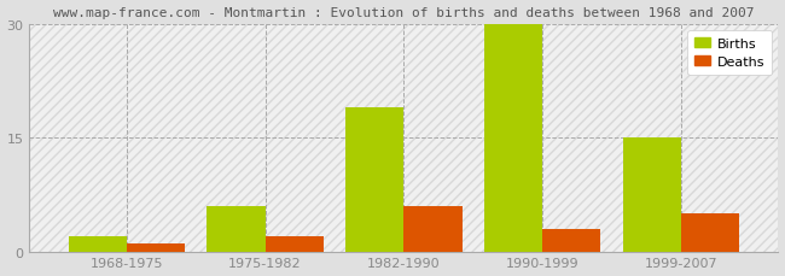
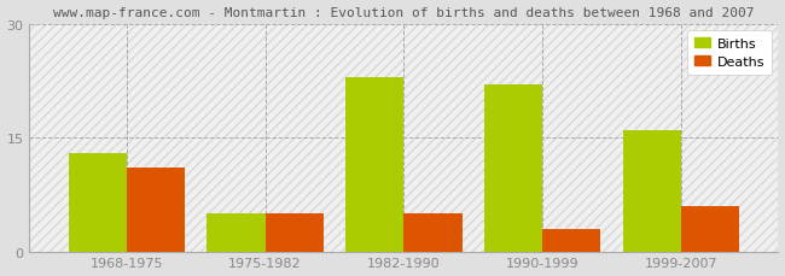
Births/1968-1975: 2 -> 13
Deaths/1968-1975: 1 -> 11
Births/1975-1982: 6 -> 5
Deaths/1975-1982: 2 -> 5
Births/1982-1990: 19 -> 23
Deaths/1982-1990: 6 -> 5
Births/1990-1999: 30 -> 22
Births/1999-2007: 15 -> 16
Deaths/1999-2007: 5 -> 6
